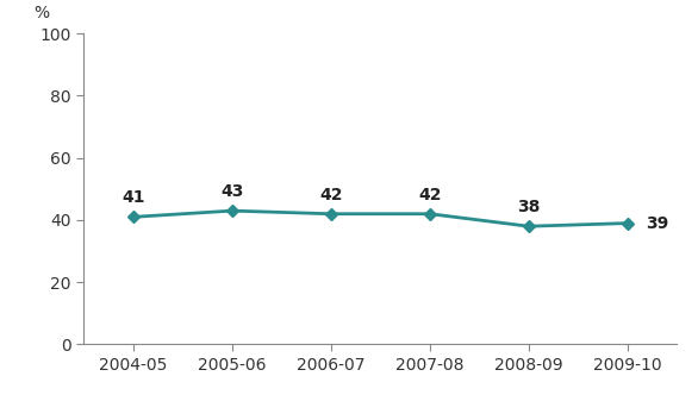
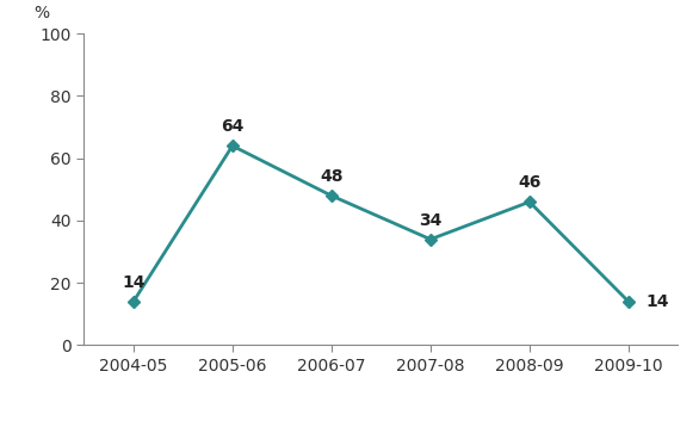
2004-05: 41 -> 14
2005-06: 43 -> 64
2006-07: 42 -> 48
2007-08: 42 -> 34
2008-09: 38 -> 46
2009-10: 39 -> 14
